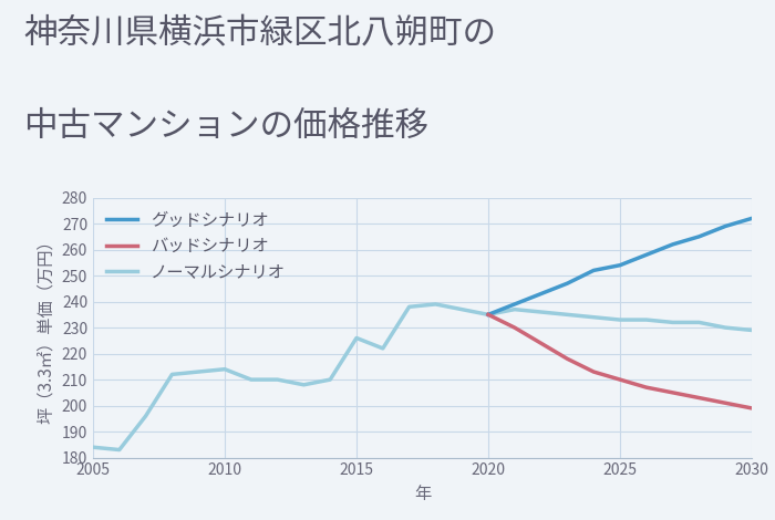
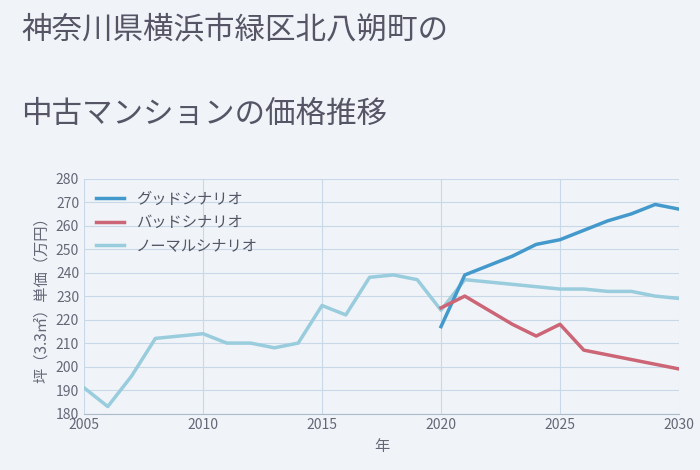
ノーマルシナリオ/2005: 184 -> 191
ノーマルシナリオ/2020: 235 -> 224
グッドシナリオ/2020: 235 -> 217
バッドシナリオ/2020: 235 -> 225
バッドシナリオ/2025: 210 -> 218
グッドシナリオ/2030: 272 -> 267
